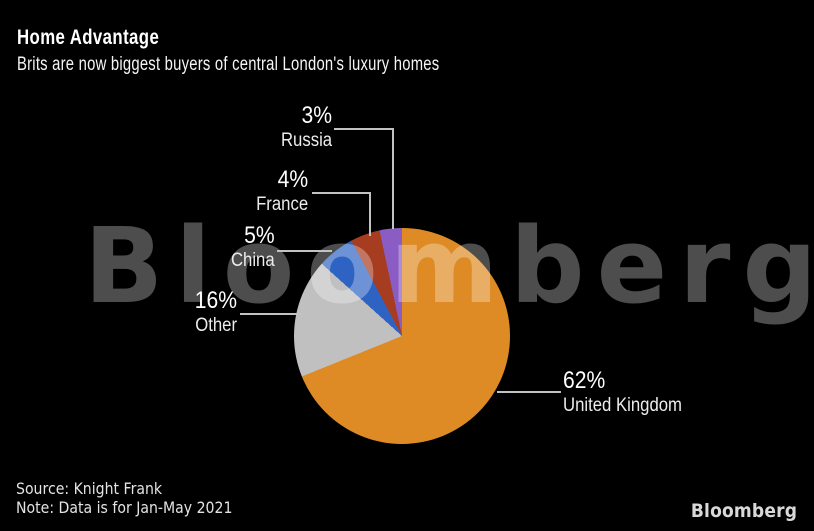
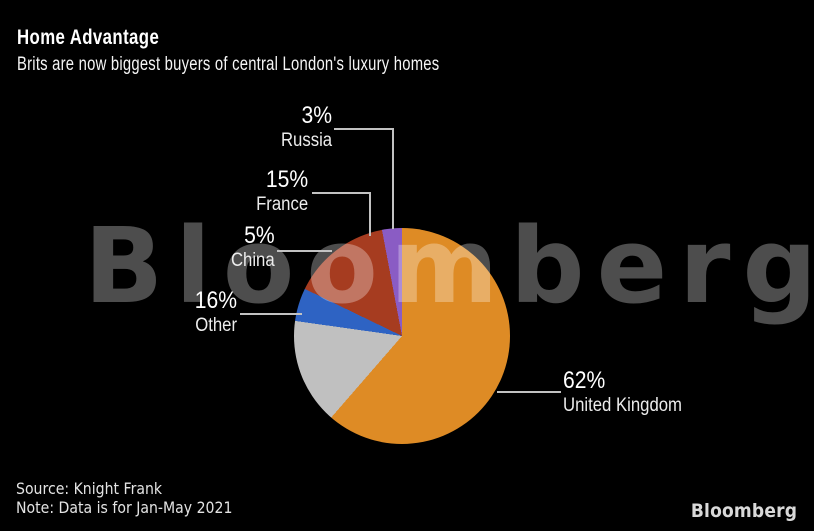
France: 4% -> 15%
